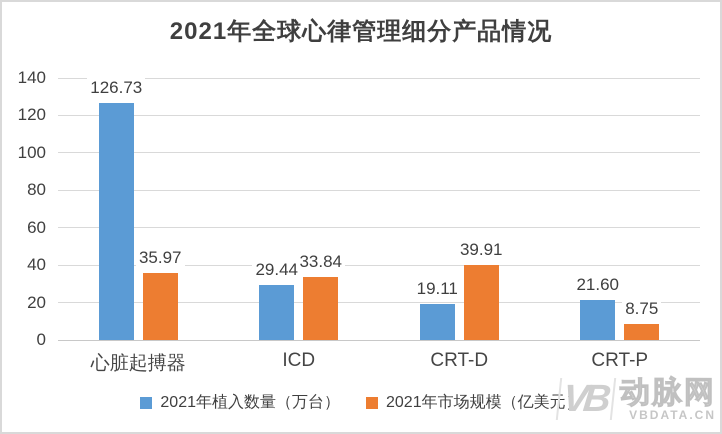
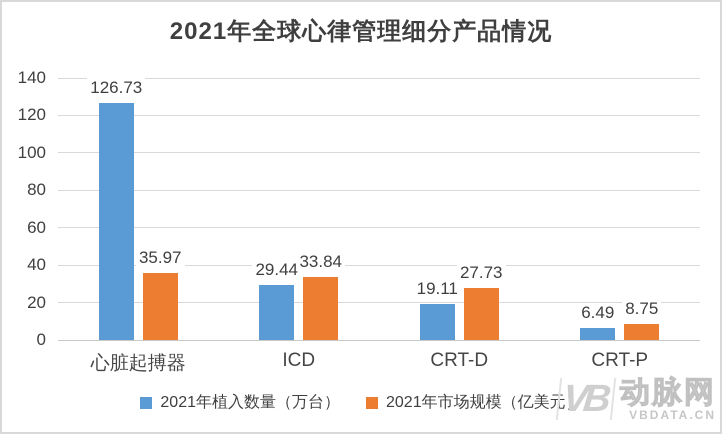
2021年市场规模（亿美元）/CRT-D: 39.91 -> 27.73
2021年植入数量（万台）/CRT-P: 21.60 -> 6.49
